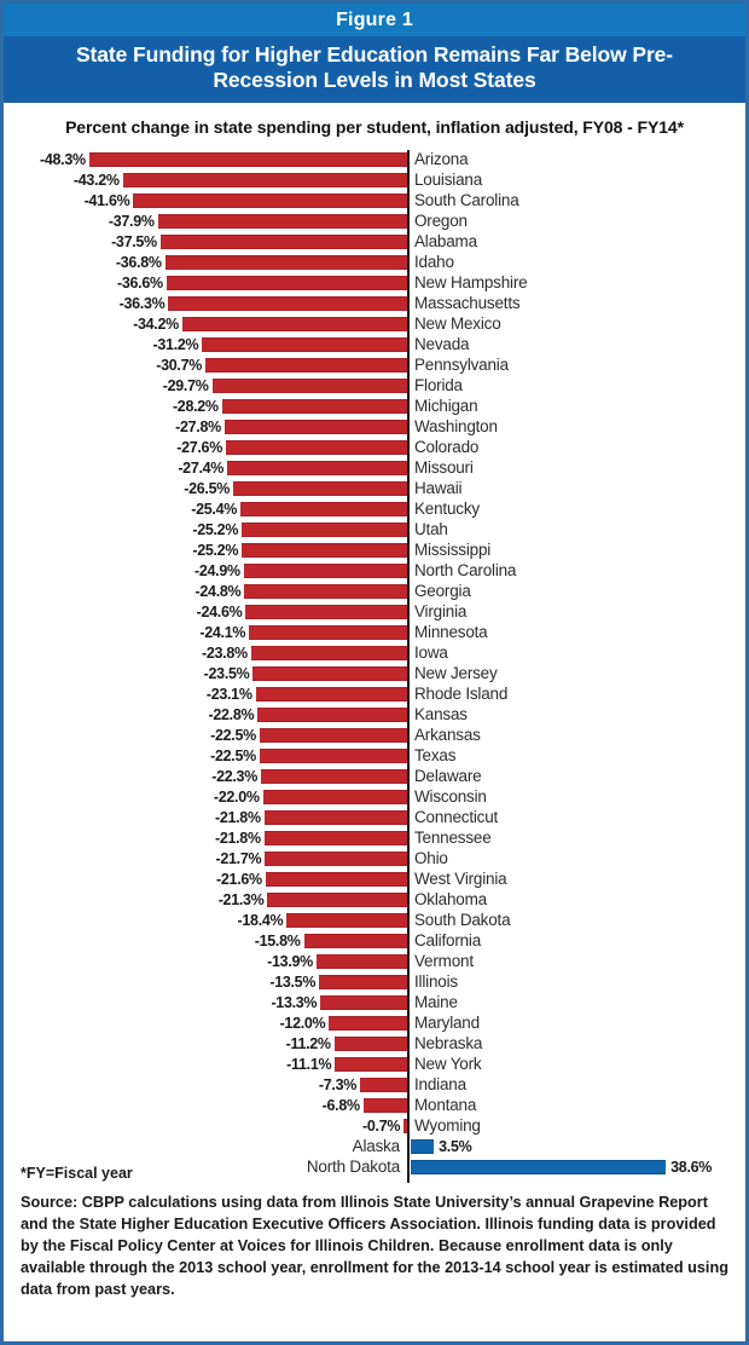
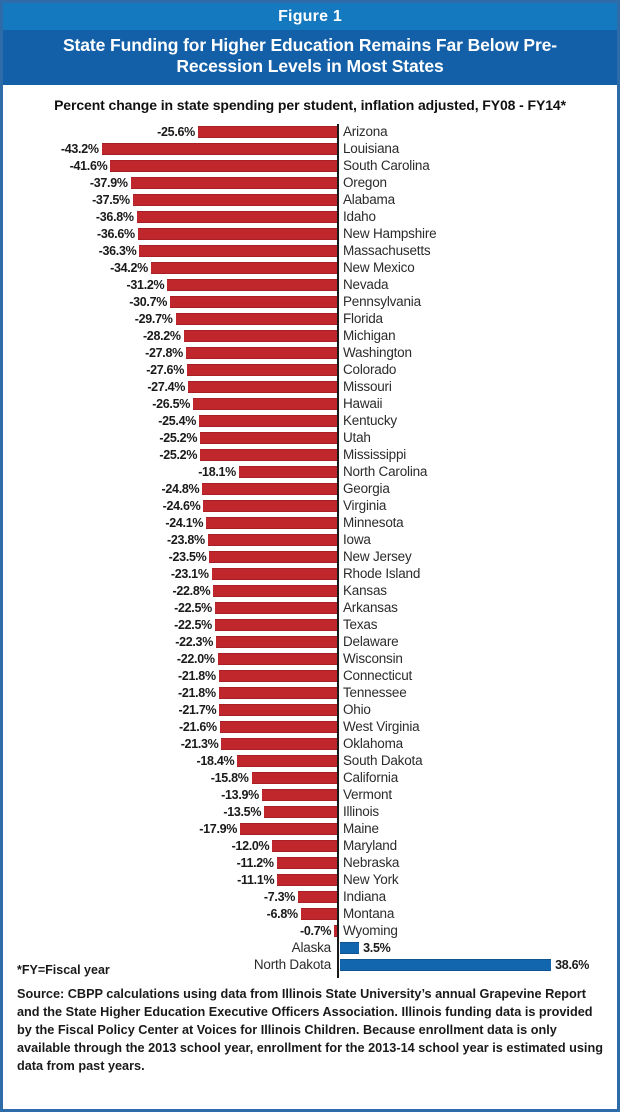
Arizona: -48.3% -> -25.6%
North Carolina: -24.9% -> -18.1%
Maine: -13.3% -> -17.9%
